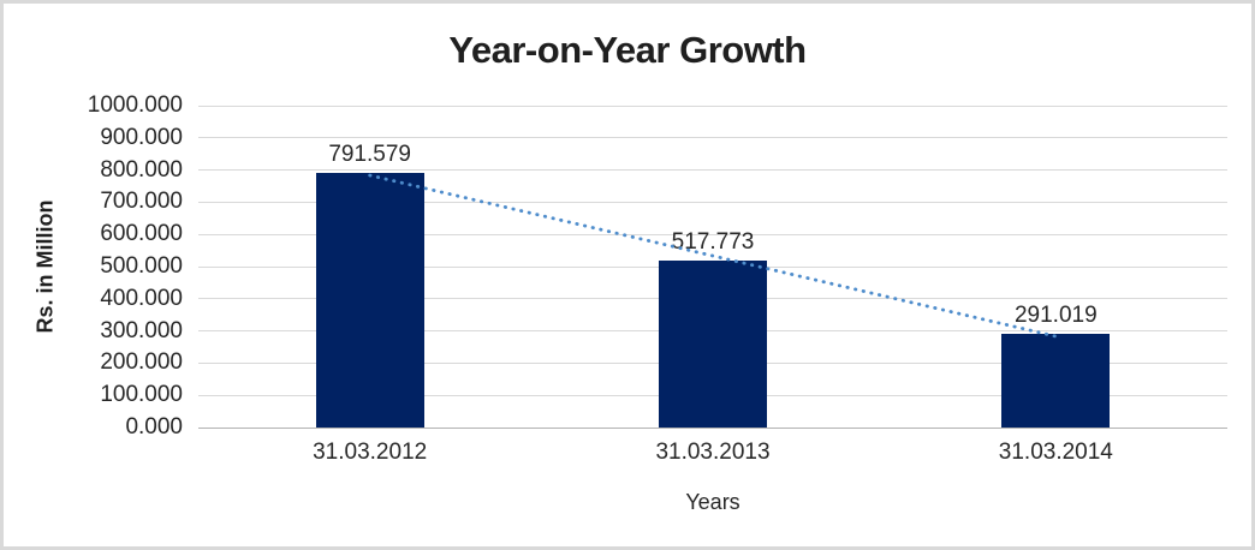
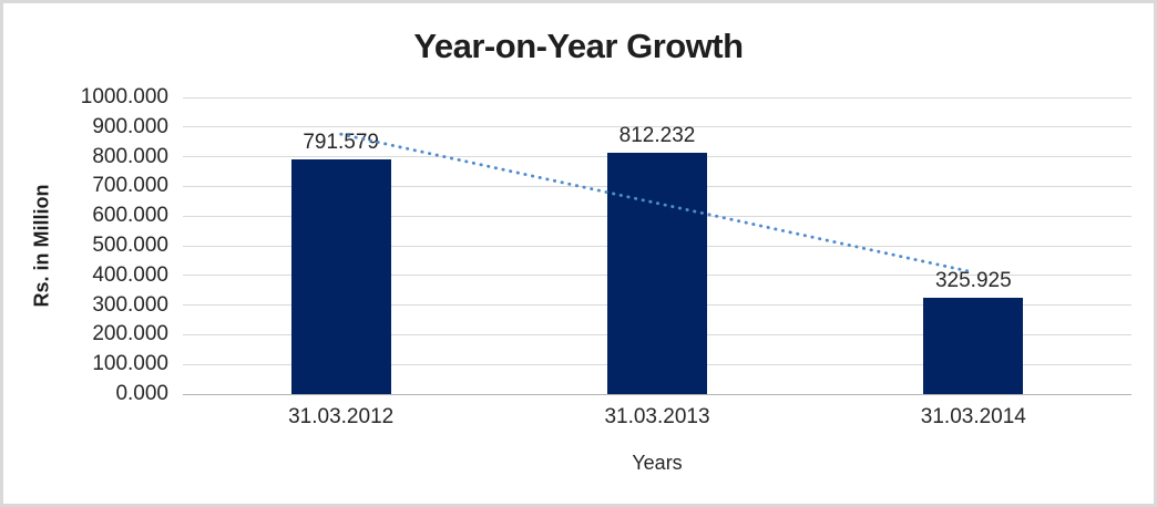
31.03.2013: 517.773 -> 812.232
31.03.2014: 291.019 -> 325.925
